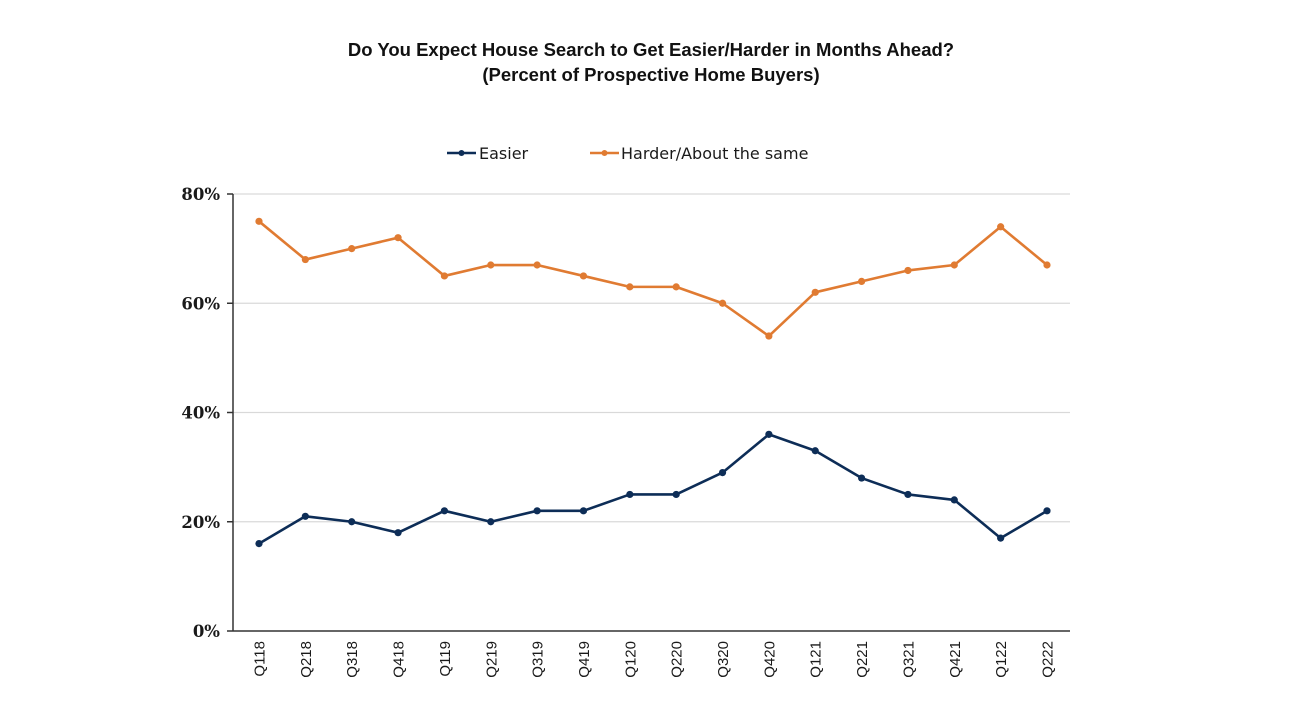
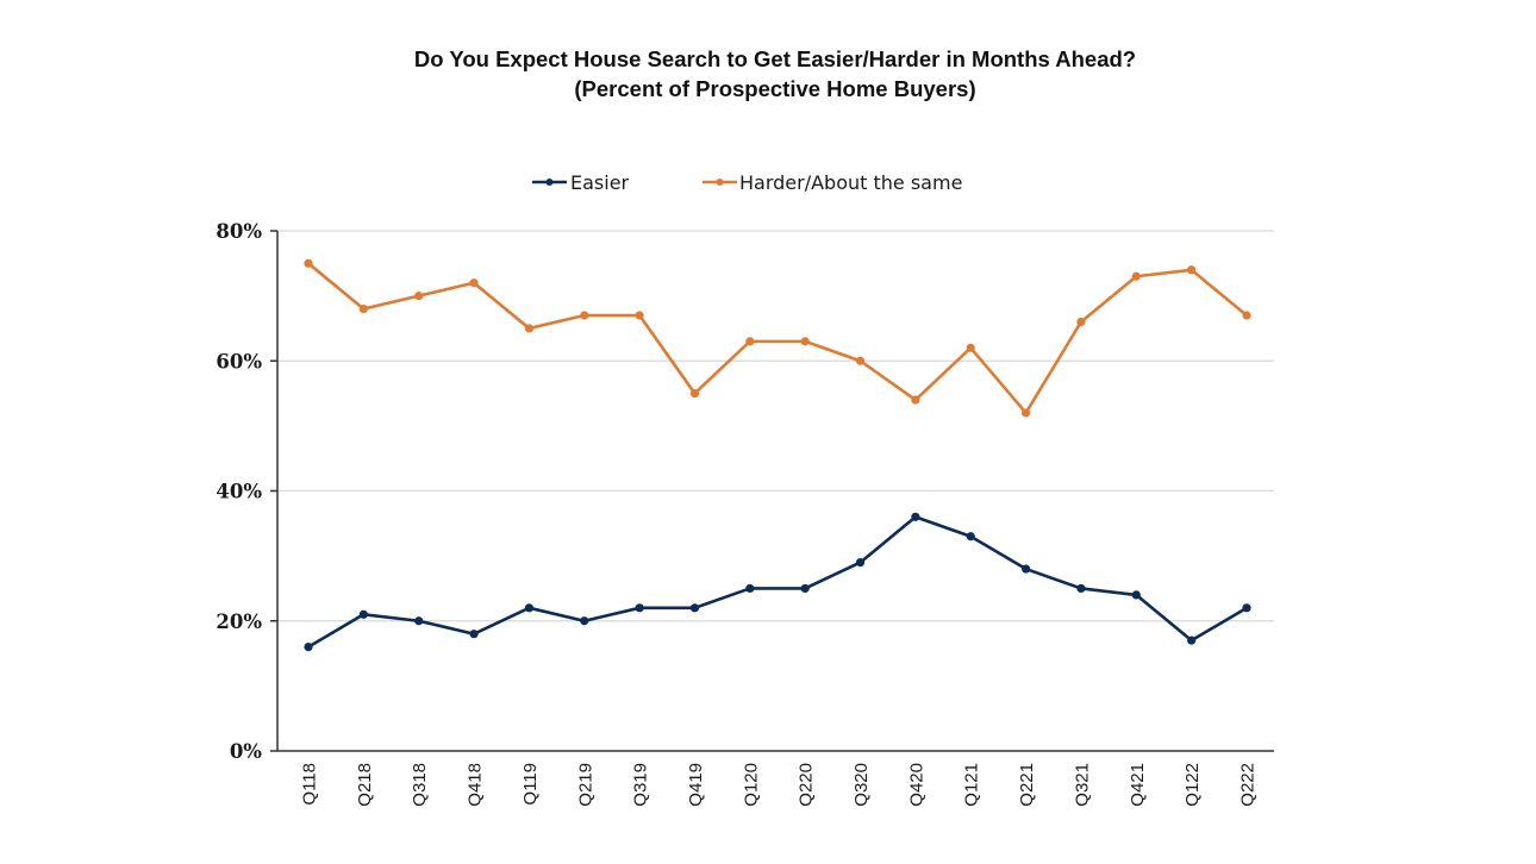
Harder/About the same/Q419: 65% -> 55%
Harder/About the same/Q221: 64% -> 52%
Harder/About the same/Q421: 67% -> 73%
